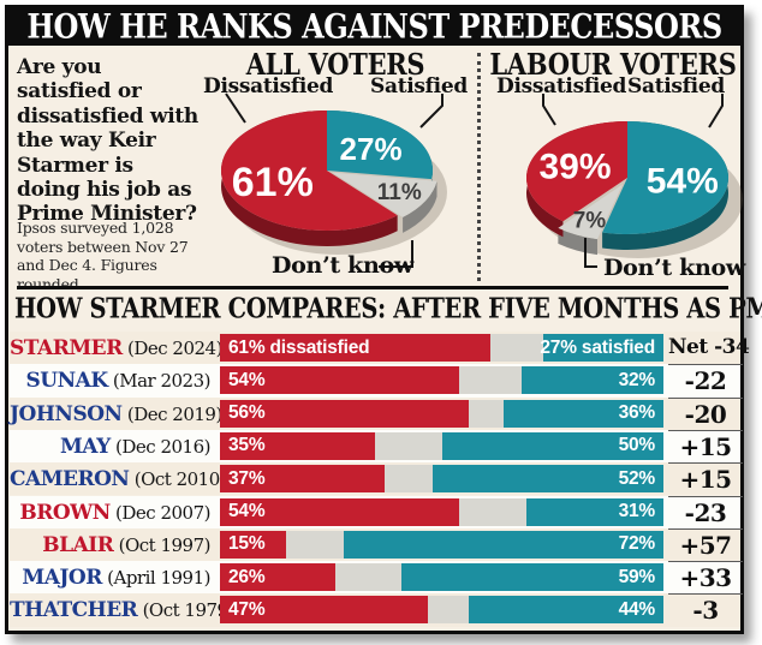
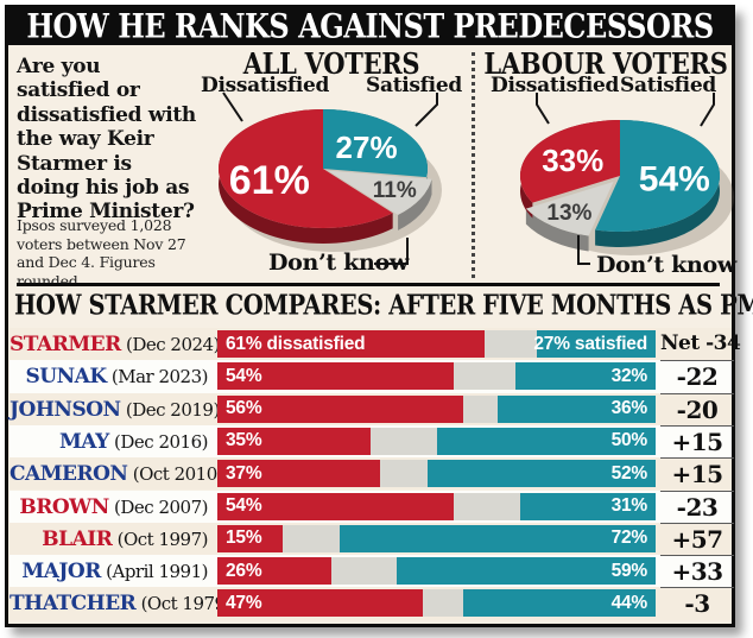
LABOUR VOTERS/Don’t know: 7% -> 13%
LABOUR VOTERS/Dissatisfied: 39% -> 33%
